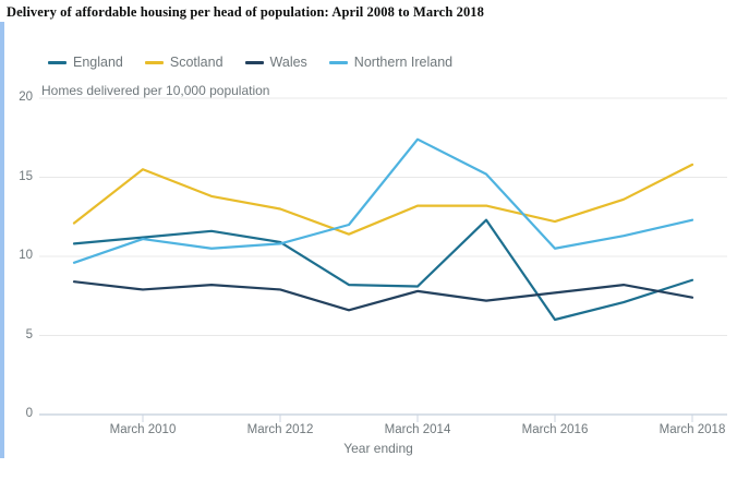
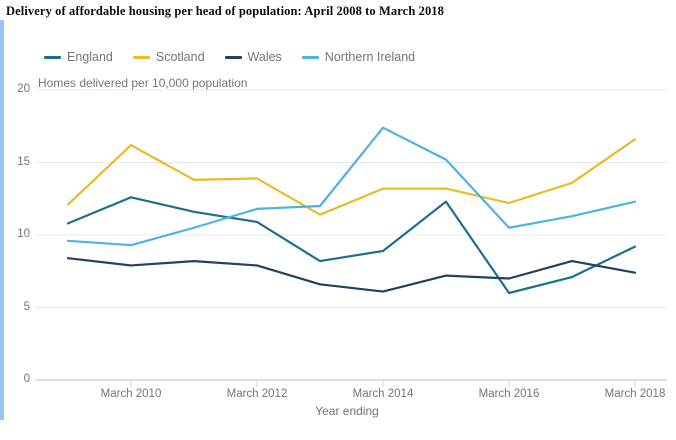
England/March 2010: 11.2 -> 12.6
Scotland/March 2010: 15.5 -> 16.2
Northern Ireland/March 2010: 11.1 -> 9.3
Scotland/March 2012: 13.0 -> 13.9
Northern Ireland/March 2012: 10.8 -> 11.8
England/March 2014: 8.1 -> 8.9
Wales/March 2014: 7.8 -> 6.1
Wales/March 2016: 7.7 -> 7.0
England/March 2018: 8.5 -> 9.2
Scotland/March 2018: 15.8 -> 16.6
